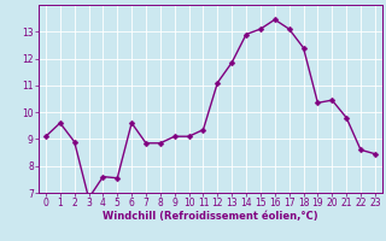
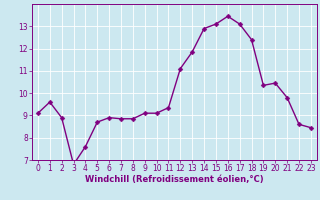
5: 7.55 -> 8.70
6: 9.60 -> 8.90
